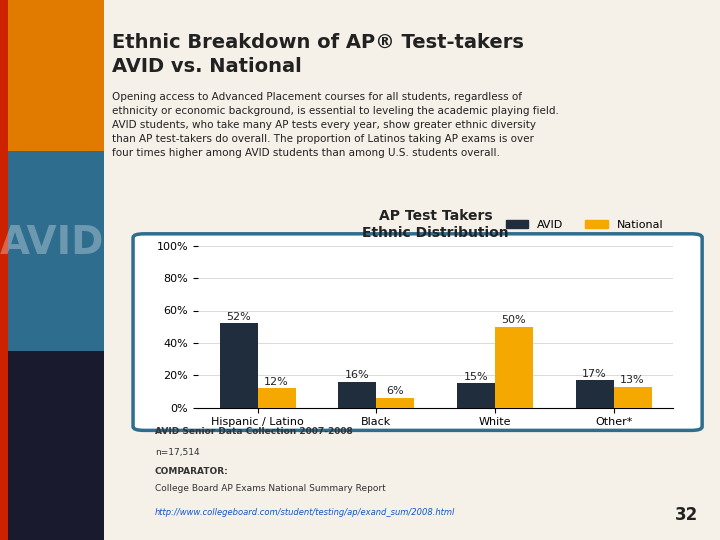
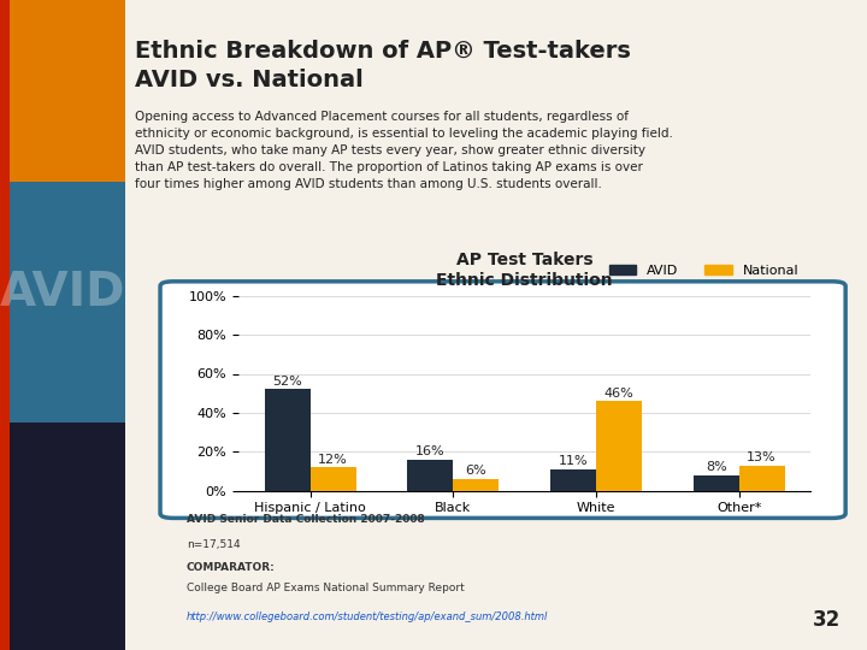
AVID/White: 15% -> 11%
National/White: 50% -> 46%
AVID/Other*: 17% -> 8%
